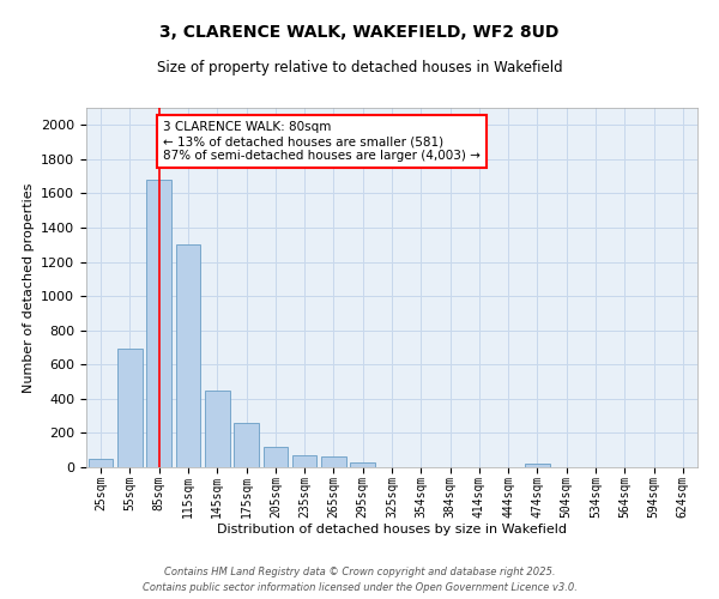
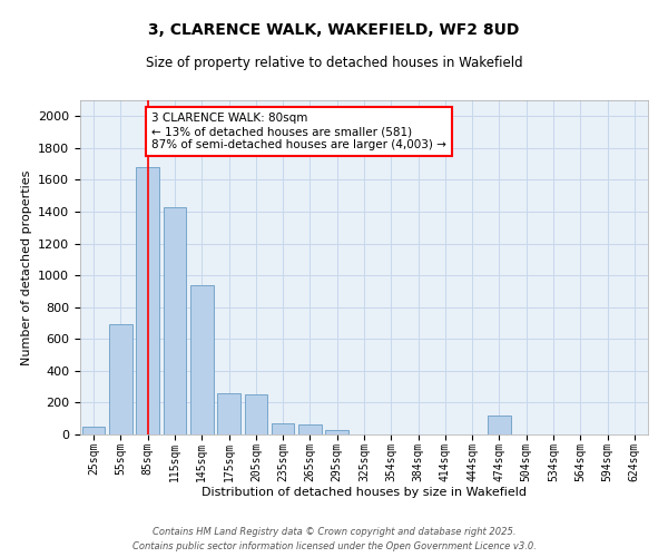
115sqm: 1300 -> 1430
145sqm: 450 -> 940
205sqm: 120 -> 250
474sqm: 20 -> 120
